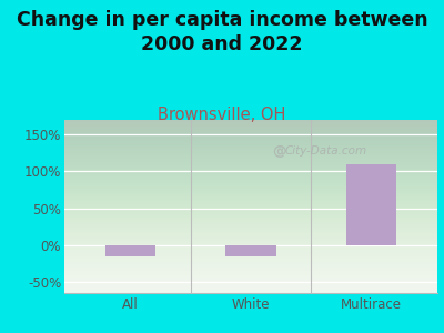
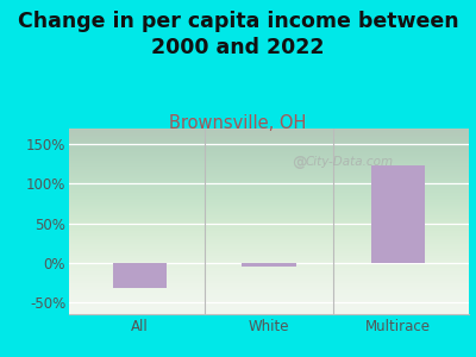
All: -15% -> -32%
White: -15% -> -4%
Multirace: 110% -> 124%
